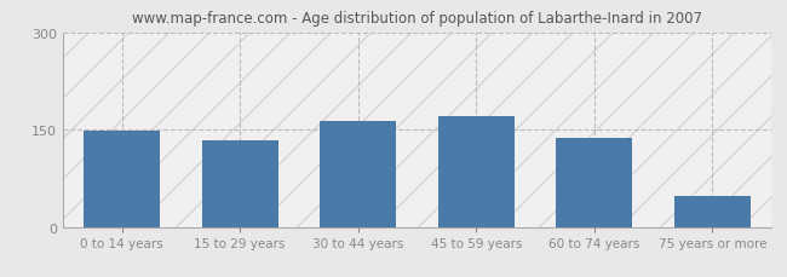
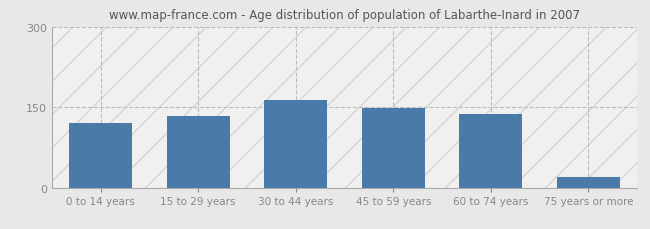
0 to 14 years: 148 -> 120
45 to 59 years: 170 -> 148
75 years or more: 48 -> 20
